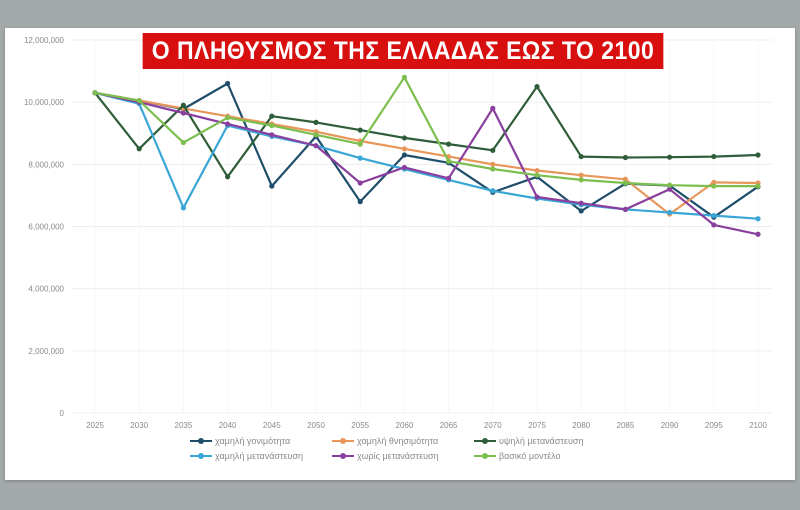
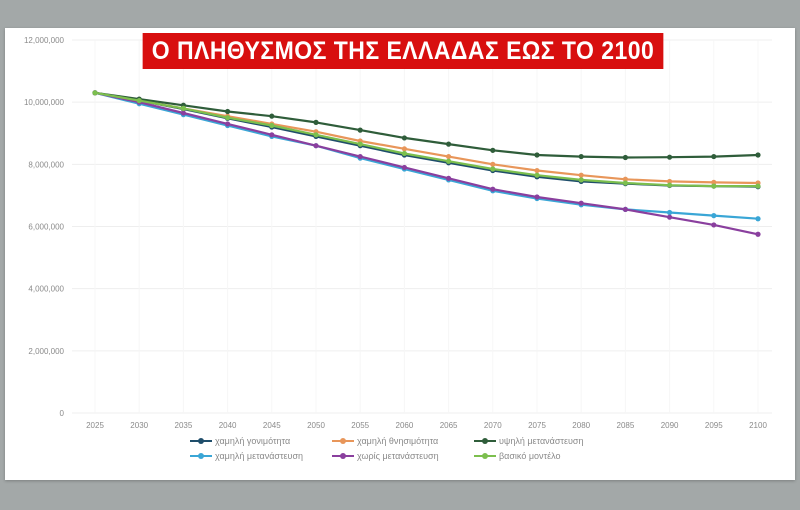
υψηλή μετανάστευση/2030: 8500000 -> 10100000
χαμηλή μετανάστευση/2035: 6600000 -> 9600000
βασικό μοντέλο/2035: 8700000 -> 9800000
χαμηλή γονιμότητα/2040: 10600000 -> 9500000
υψηλή μετανάστευση/2040: 7600000 -> 9700000
χαμηλή γονιμότητα/2045: 7300000 -> 9200000
χαμηλή γονιμότητα/2055: 6800000 -> 8600000
χωρίς μετανάστευση/2055: 7400000 -> 8200000
βασικό μοντέλο/2060: 10800000 -> 8400000
χαμηλή γονιμότητα/2070: 7100000 -> 7800000
χωρίς μετανάστευση/2070: 9800000 -> 7200000
υψηλή μετανάστευση/2075: 10500000 -> 8300000
χαμηλή γονιμότητα/2080: 6500000 -> 7400000
χαμηλή θνησιμότητα/2090: 6400000 -> 7400000
χωρίς μετανάστευση/2090: 7200000 -> 6300000
χαμηλή γονιμότητα/2095: 6300000 -> 7300000
